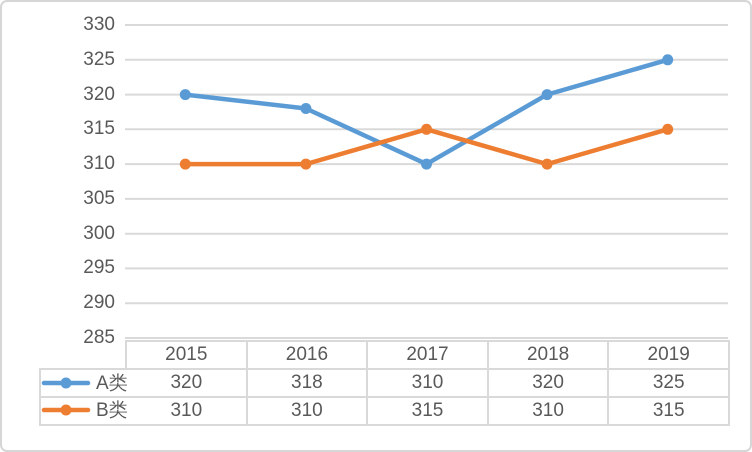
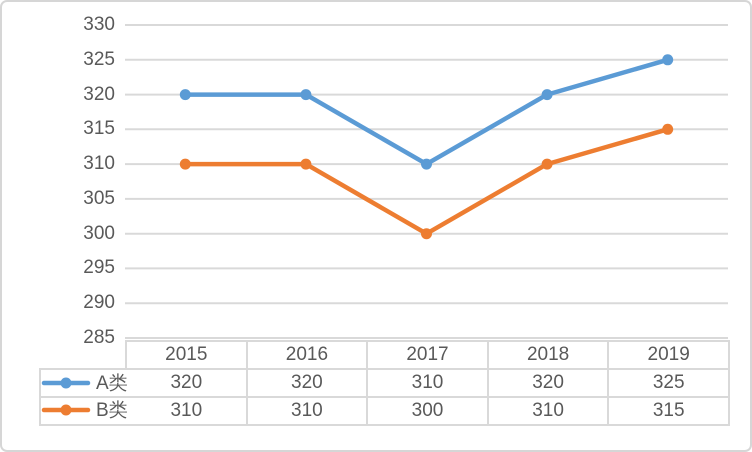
A类/2016: 318 -> 320
B类/2017: 315 -> 300
